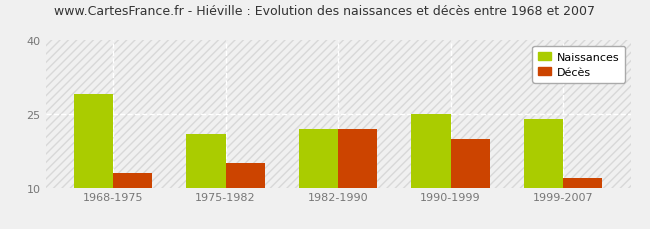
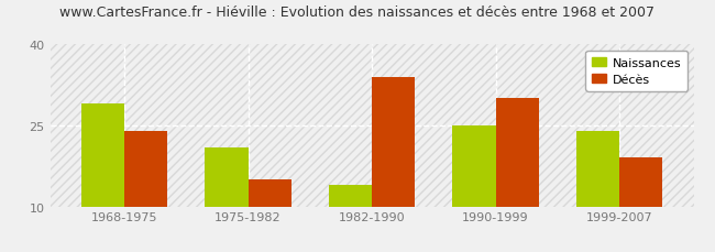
Décès/1968-1975: 13 -> 24
Naissances/1982-1990: 22 -> 14
Décès/1982-1990: 22 -> 34
Décès/1990-1999: 20 -> 30
Décès/1999-2007: 12 -> 19
